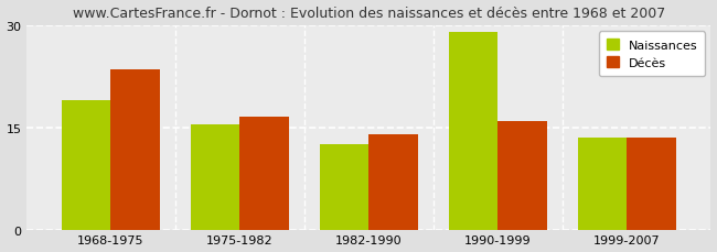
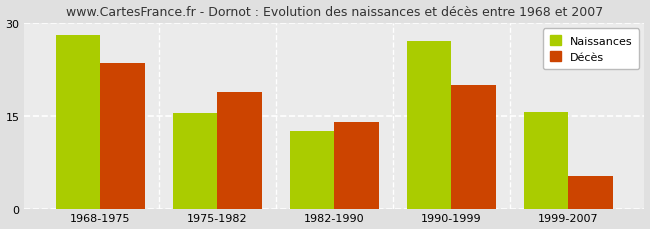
Naissances/1968-1975: 19.0 -> 28.0
Décès/1975-1982: 16.5 -> 18.8
Naissances/1990-1999: 29.0 -> 27.0
Décès/1990-1999: 16.0 -> 20.0
Naissances/1999-2007: 13.5 -> 15.6
Décès/1999-2007: 13.5 -> 5.2
